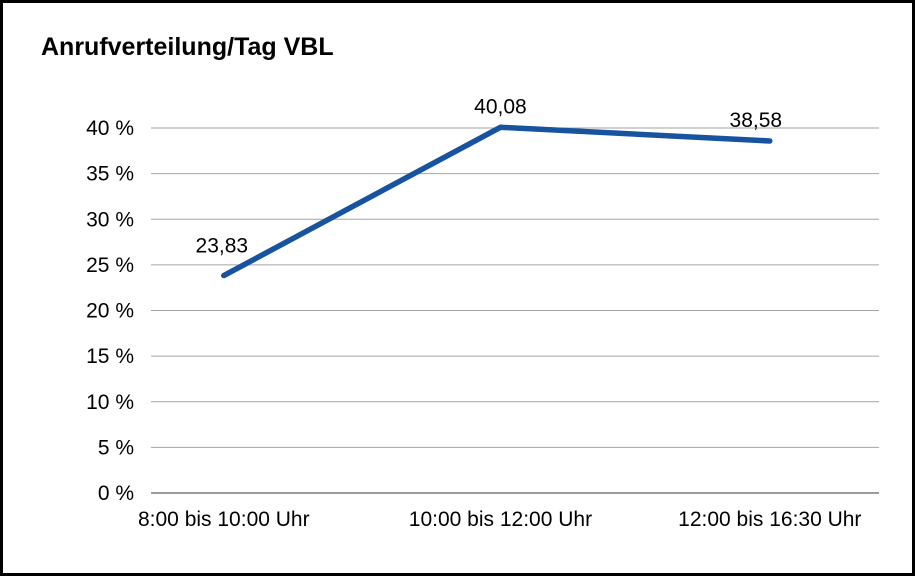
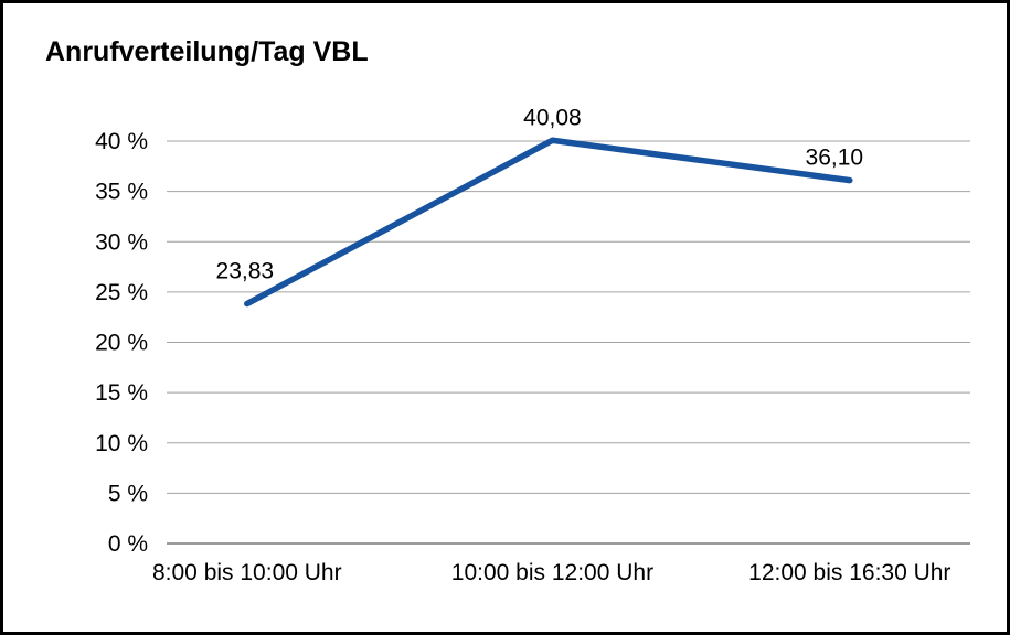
12:00 bis 16:30 Uhr: 38,58 -> 36,10
